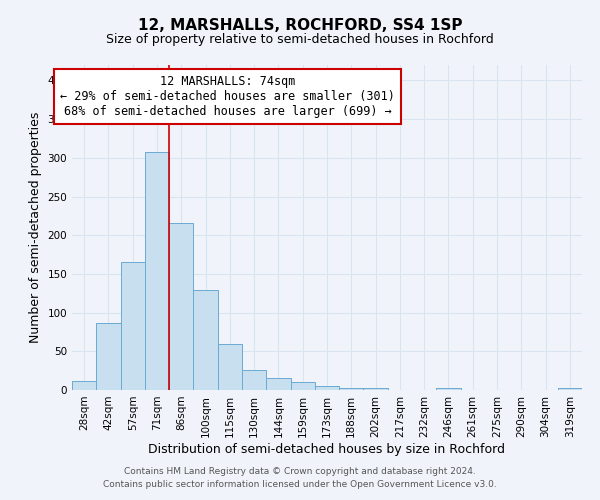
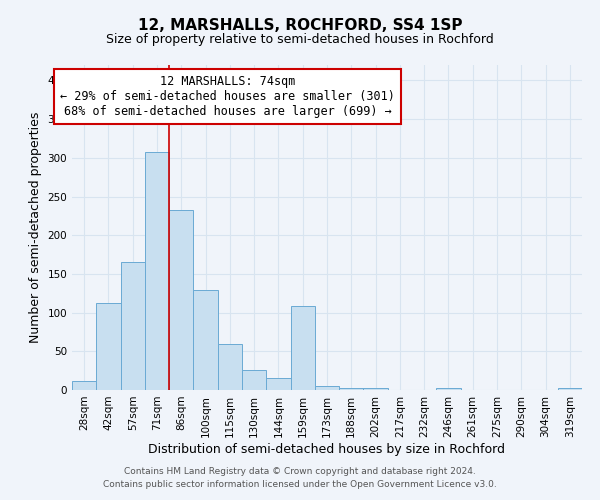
42sqm: 86 -> 112
86sqm: 216 -> 232
159sqm: 10 -> 108
